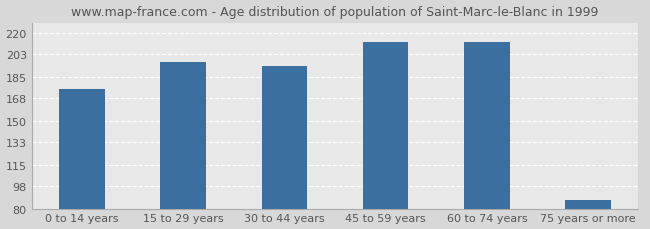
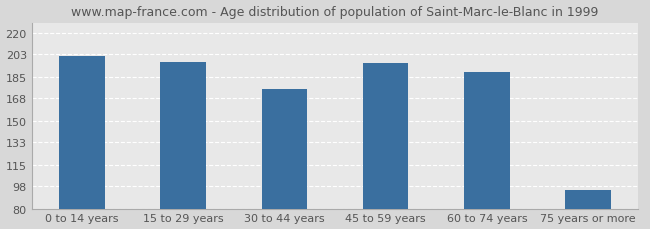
0 to 14 years: 175 -> 202
30 to 44 years: 194 -> 175
45 to 59 years: 213 -> 196
60 to 74 years: 213 -> 189
75 years or more: 87 -> 95
